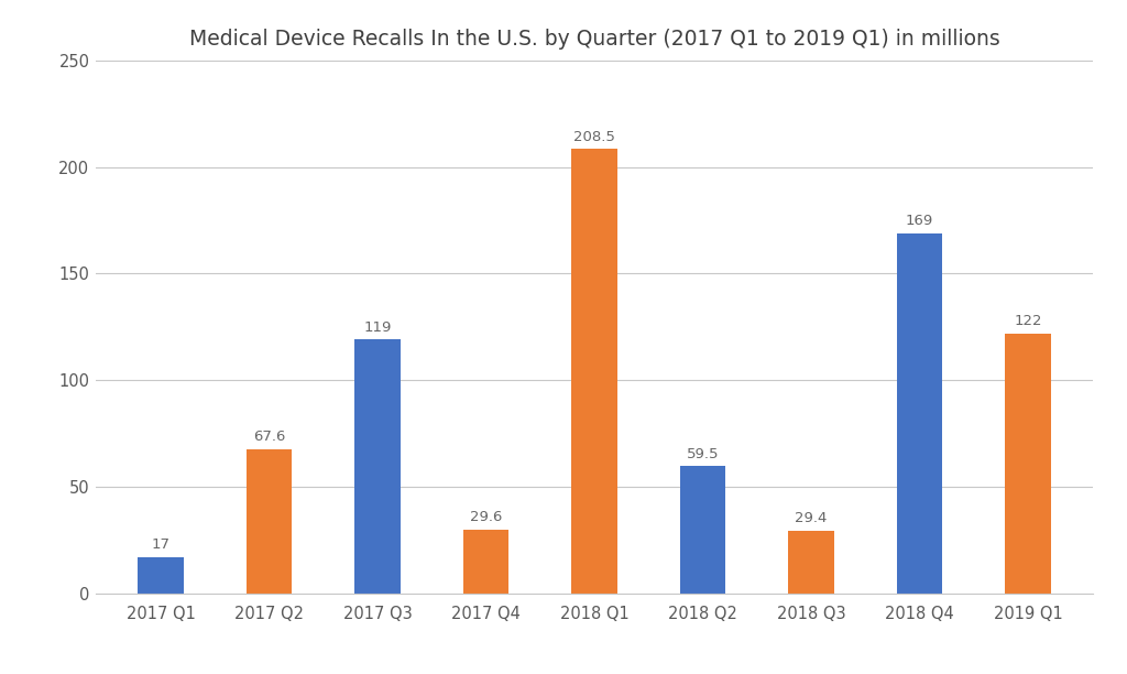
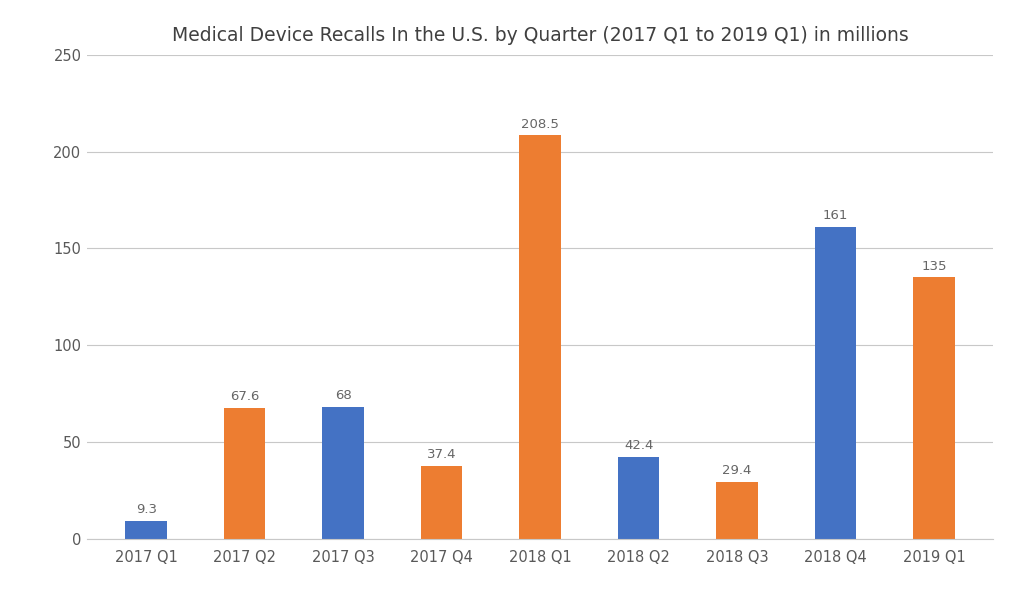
2017 Q1: 17 -> 9.3
2017 Q3: 119 -> 68
2017 Q4: 29.6 -> 37.4
2018 Q2: 59.5 -> 42.4
2018 Q4: 169 -> 161
2019 Q1: 122 -> 135
